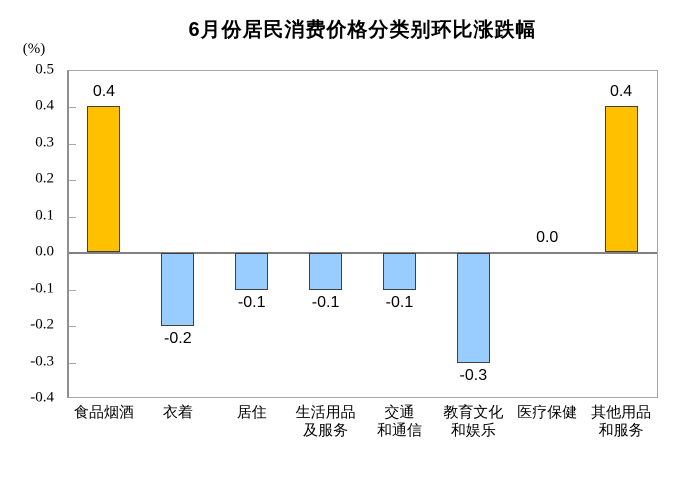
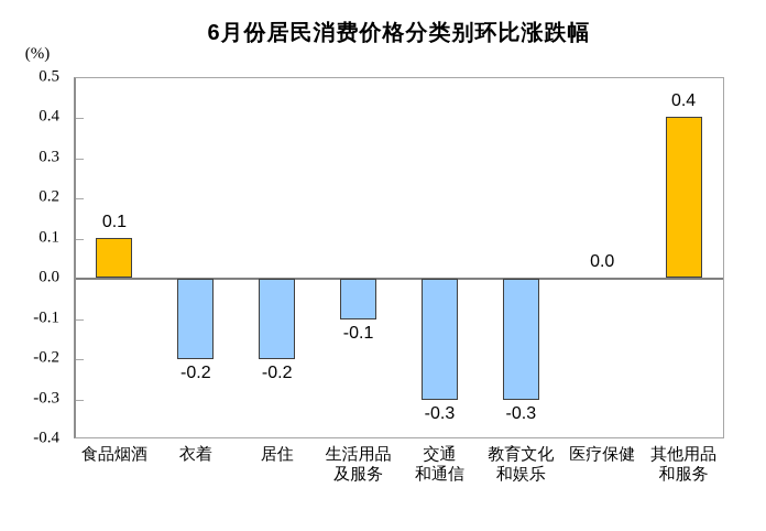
食品烟酒: 0.4 -> 0.1
居住: -0.1 -> -0.2
交通 和通信: -0.1 -> -0.3
